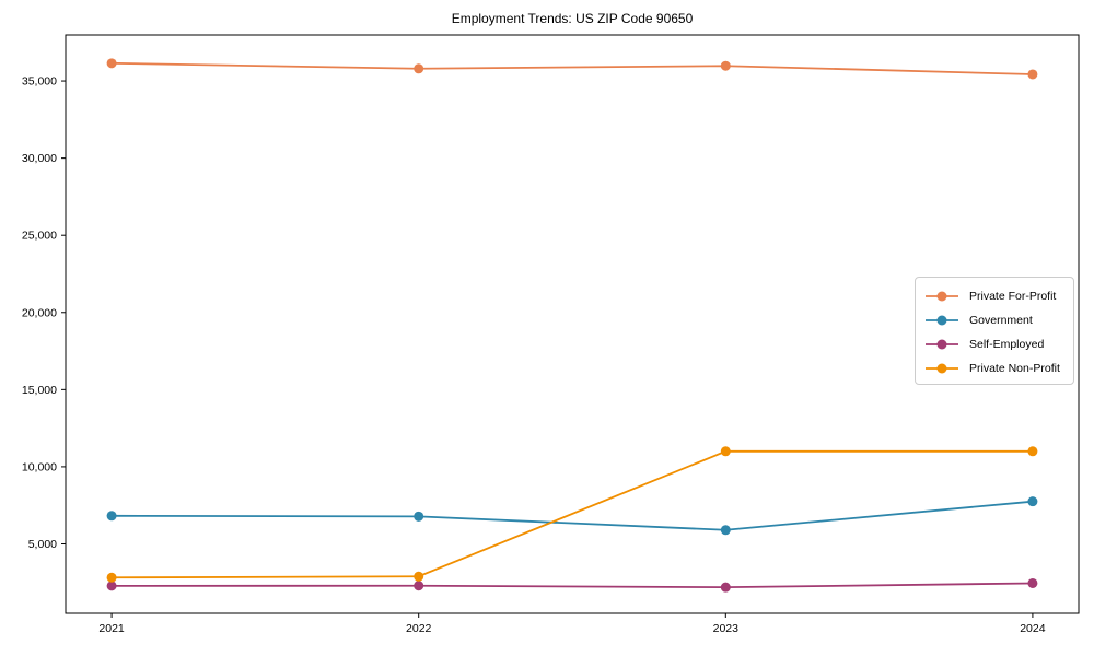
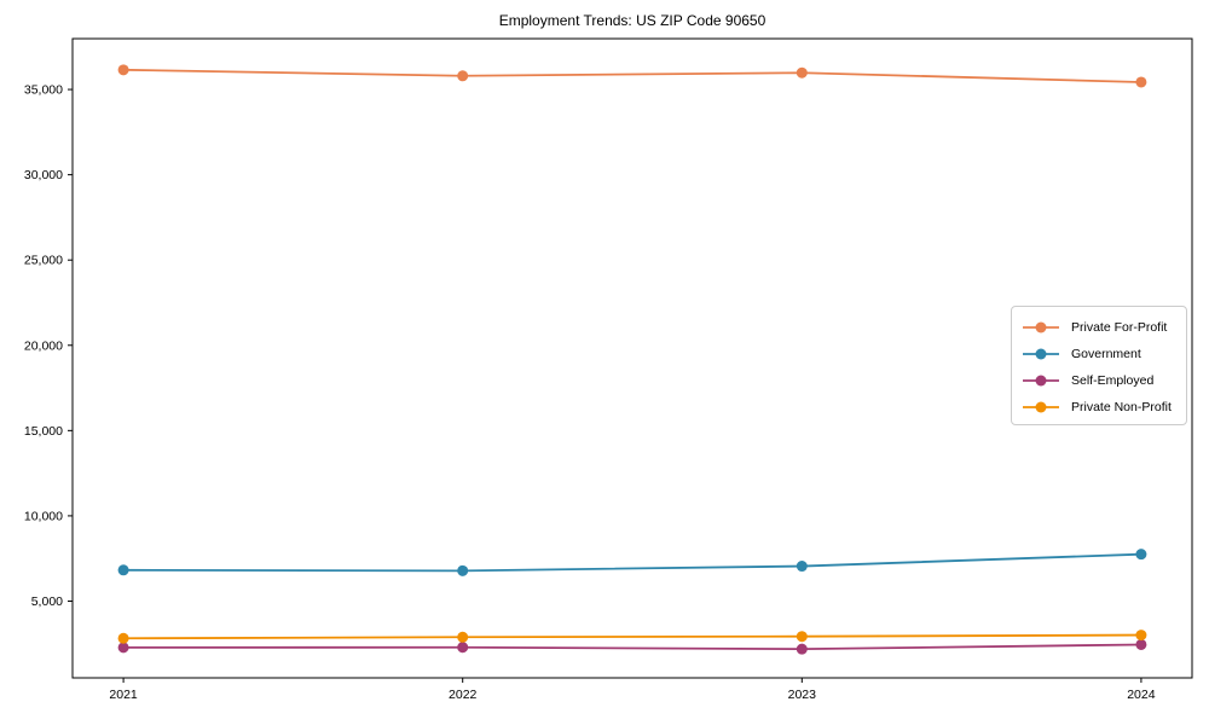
Government/2023: 5900 -> 7000
Private Non-Profit/2023: 11000 -> 2900
Private Non-Profit/2024: 11000 -> 3000
